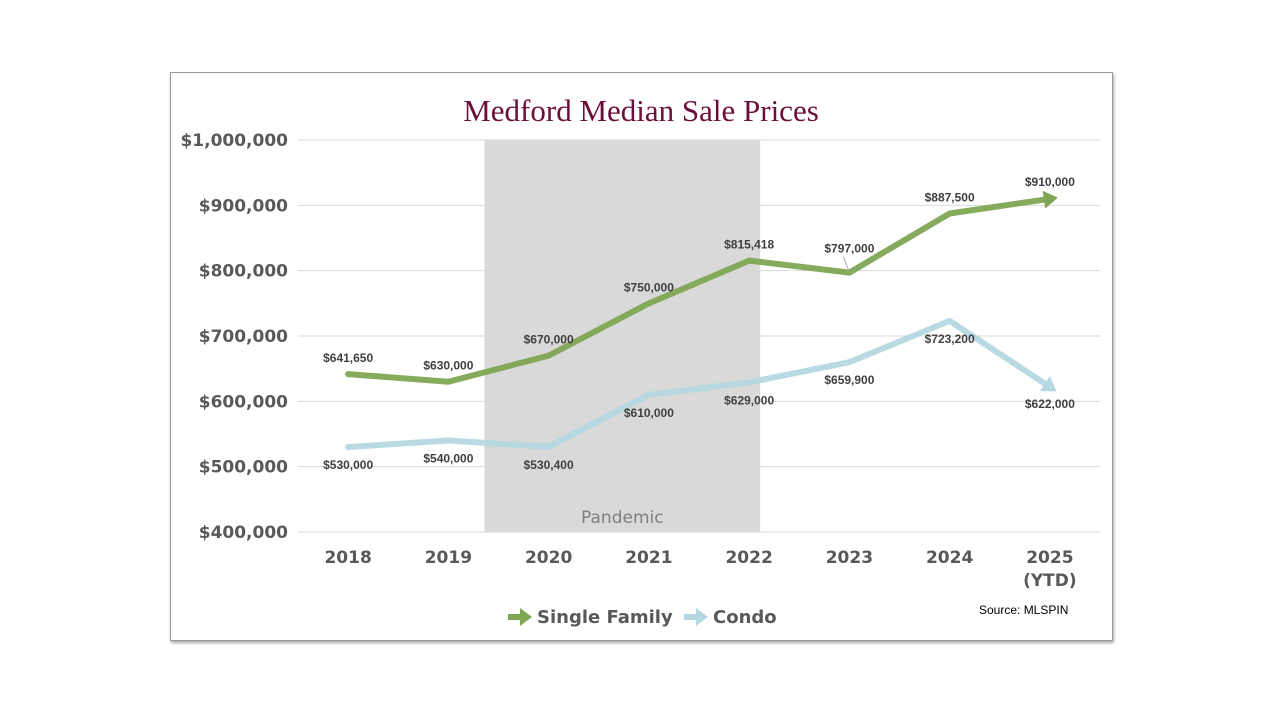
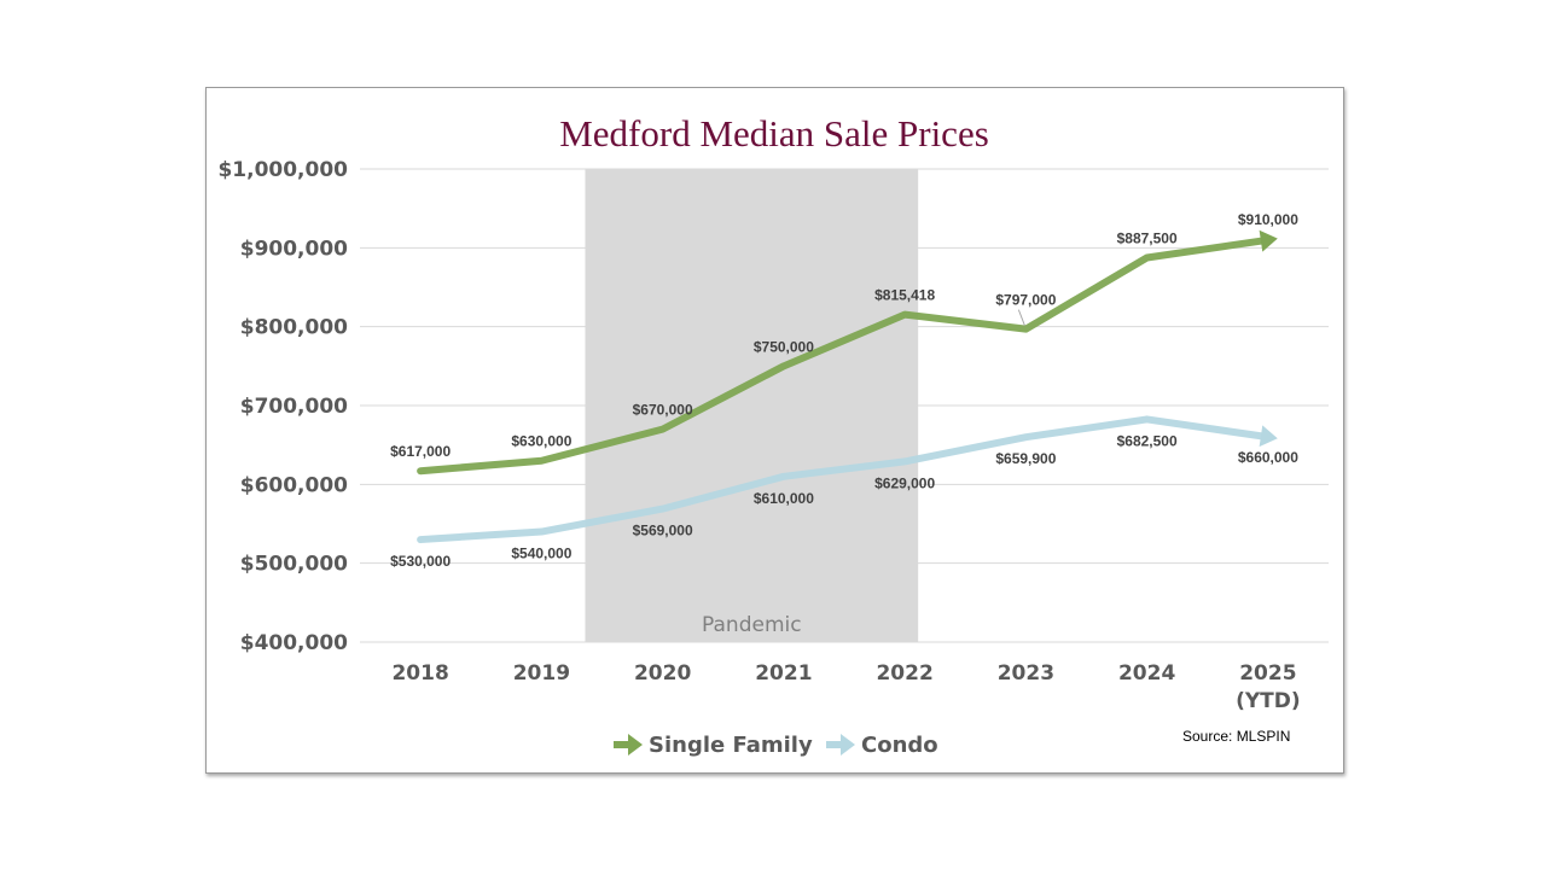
Single Family/2018: $641,650 -> $617,000
Condo/2020: $530,400 -> $569,000
Condo/2024: $723,200 -> $682,500
Condo/2025 (YTD): $622,000 -> $660,000
